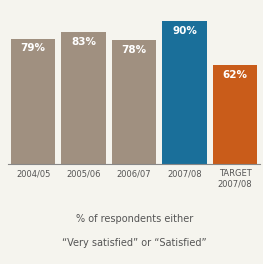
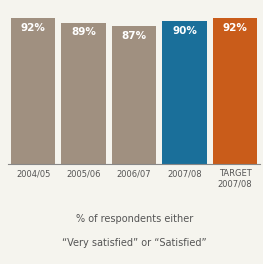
2004/05: 79% -> 92%
2005/06: 83% -> 89%
2006/07: 78% -> 87%
TARGET 2007/08: 62% -> 92%
